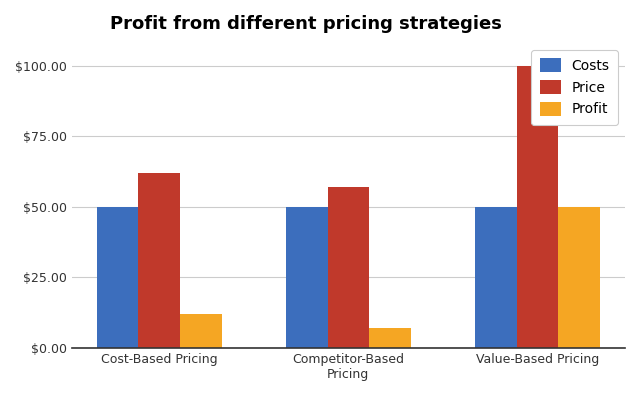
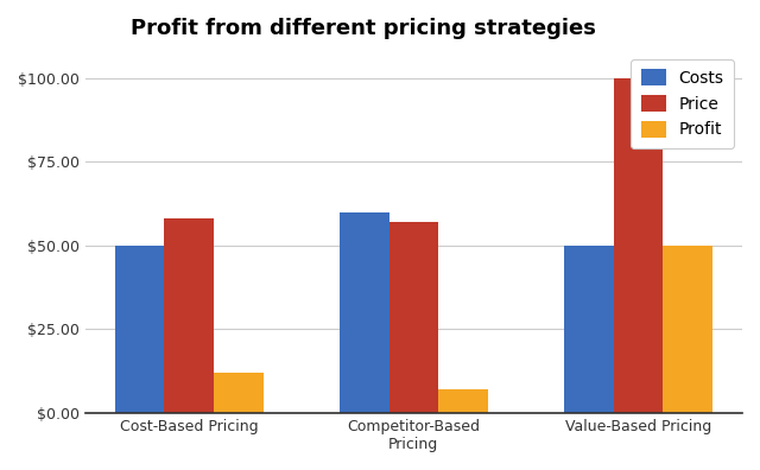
Price/Cost-Based Pricing: $62 -> $58
Costs/Competitor-Based Pricing: $50 -> $60
